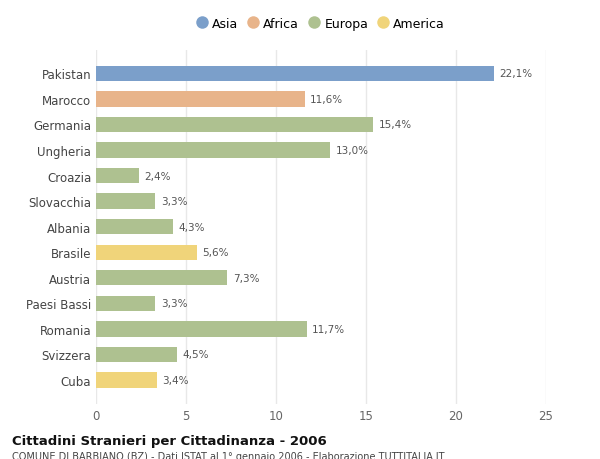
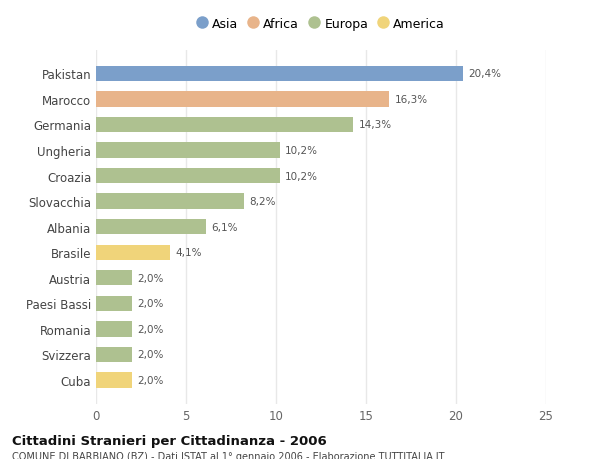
Pakistan: 22,1% -> 20,4%
Marocco: 11,6% -> 16,3%
Germania: 15,4% -> 14,3%
Ungheria: 13,0% -> 10,2%
Croazia: 2,4% -> 10,2%
Slovacchia: 3,3% -> 8,2%
Albania: 4,3% -> 6,1%
Brasile: 5,6% -> 4,1%
Austria: 7,3% -> 2,0%
Paesi Bassi: 3,3% -> 2,0%
Romania: 11,7% -> 2,0%
Svizzera: 4,5% -> 2,0%
Cuba: 3,4% -> 2,0%
